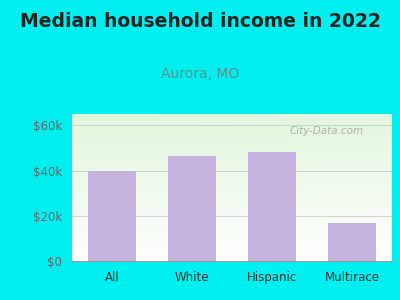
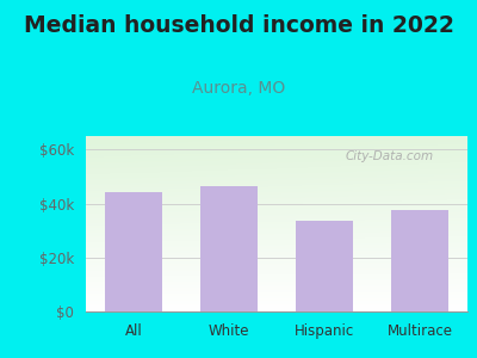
All: $40.0k -> $44.0k
Hispanic: $48.0k -> $33.5k
Multirace: $17.0k -> $37.5k
